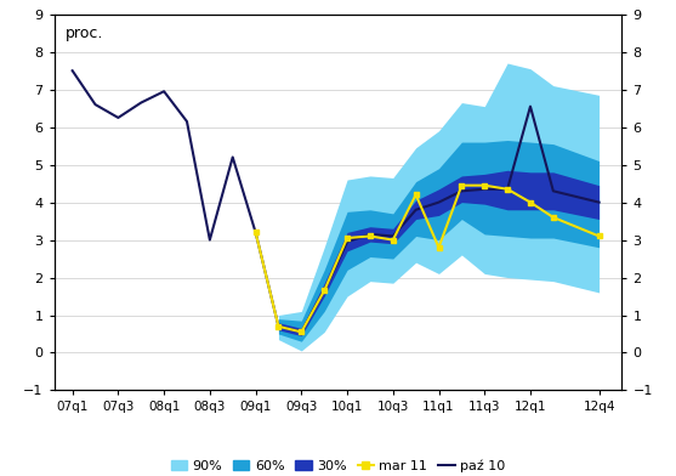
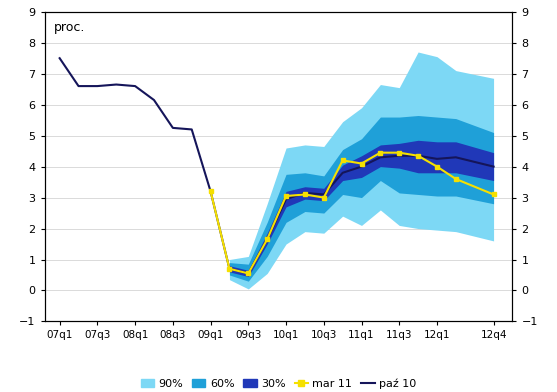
paź 10/07q3: 6.25 -> 6.60
paź 10/08q1: 6.95 -> 6.60
paź 10/08q3: 3.00 -> 5.25
mar 11/11q1: 2.80 -> 4.10
paź 10/12q1: 6.55 -> 4.25
